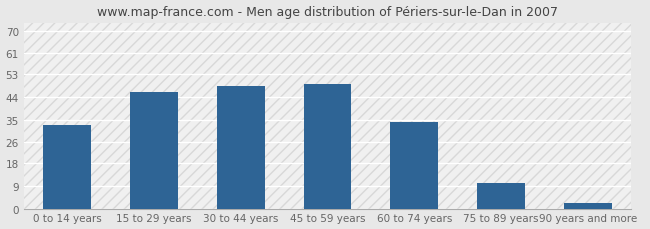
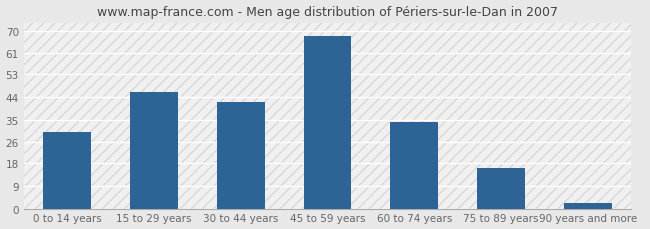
0 to 14 years: 33 -> 30
30 to 44 years: 48 -> 42
45 to 59 years: 49 -> 68
75 to 89 years: 10 -> 16
